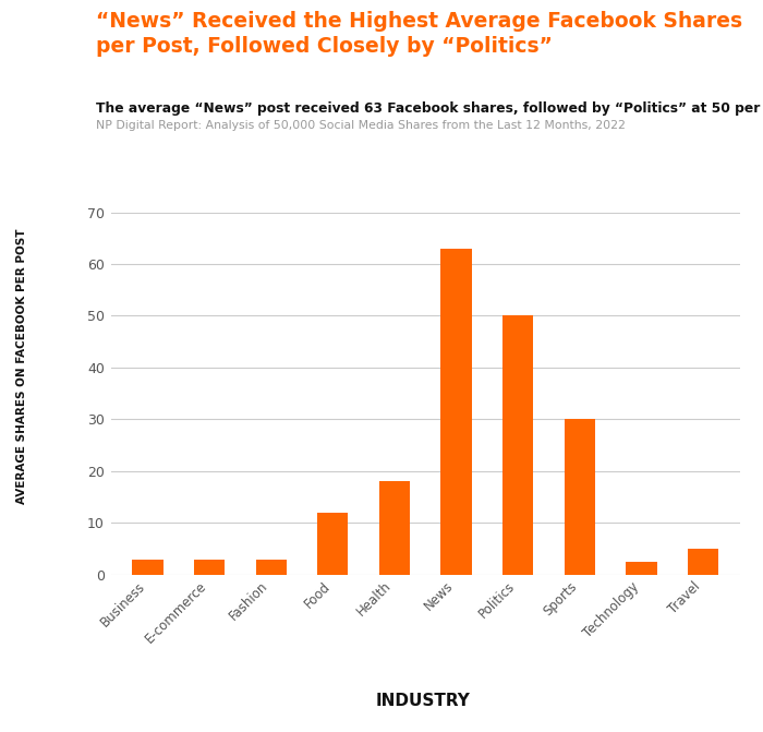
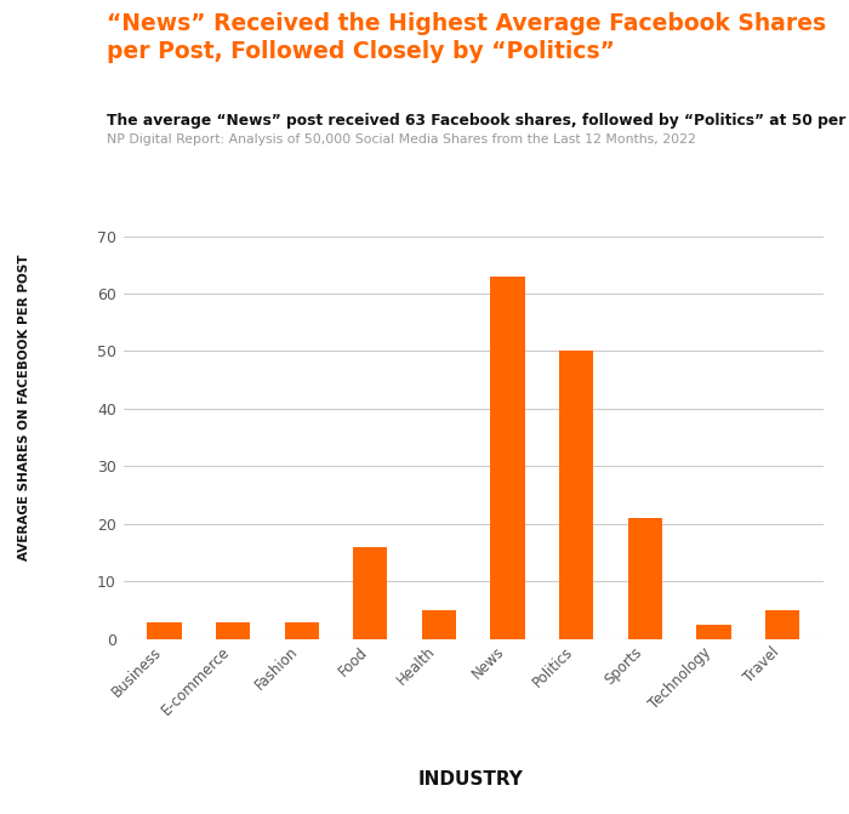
Food: 12.0 -> 16.0
Health: 18.0 -> 5.0
Sports: 30.0 -> 21.0
